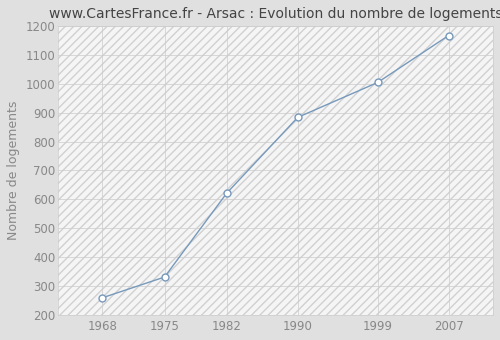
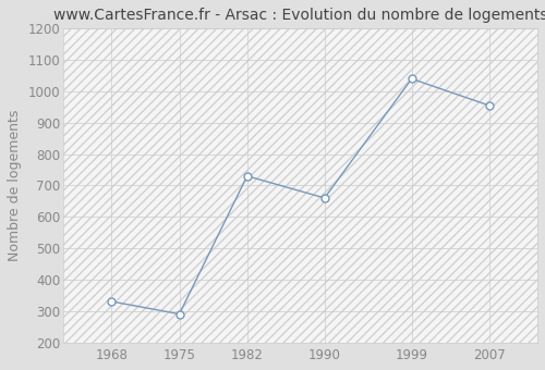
1968: 258 -> 330
1975: 330 -> 290
1982: 621 -> 730
1990: 884 -> 660
1999: 1005 -> 1040
2007: 1168 -> 955
